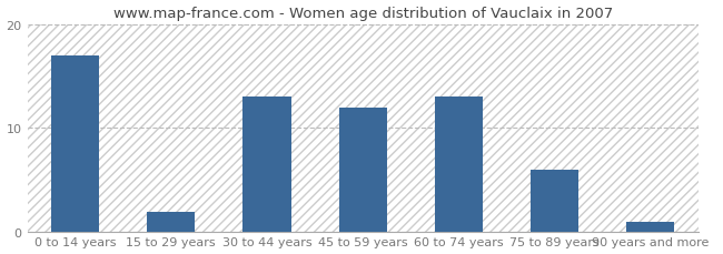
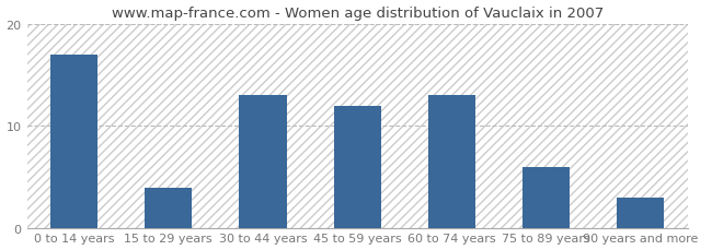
15 to 29 years: 2 -> 4
90 years and more: 1 -> 3
